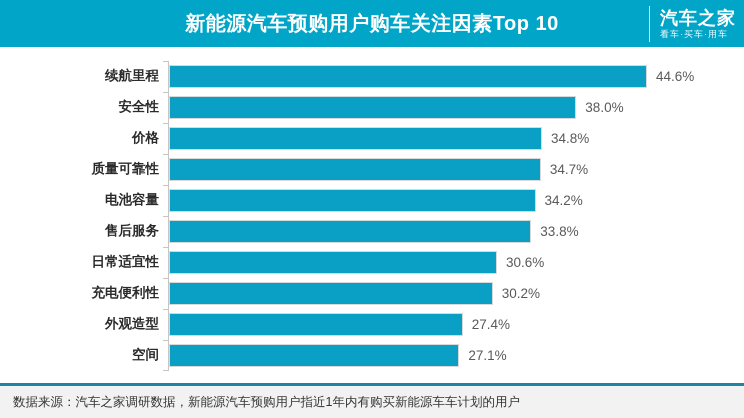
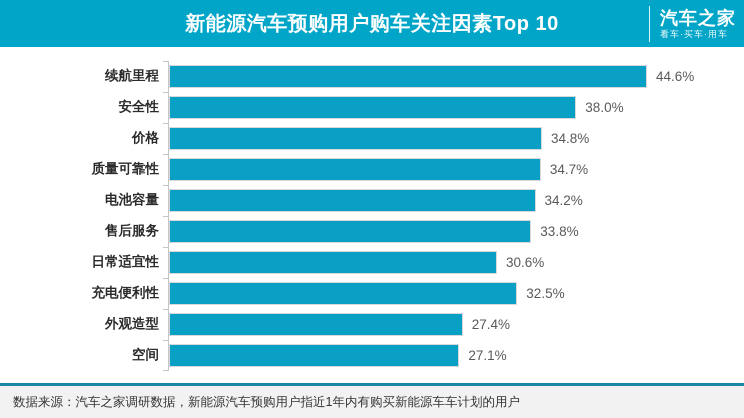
充电便利性: 30.2% -> 32.5%
